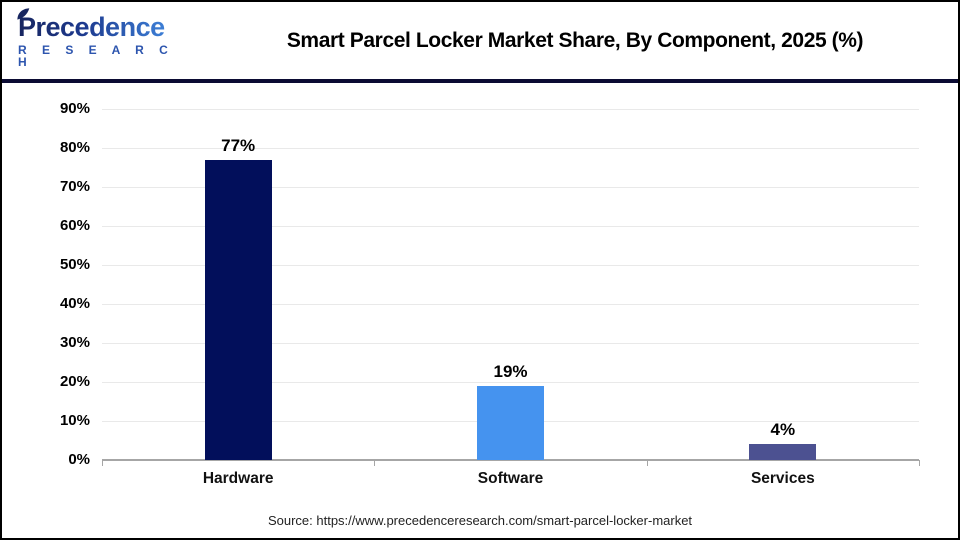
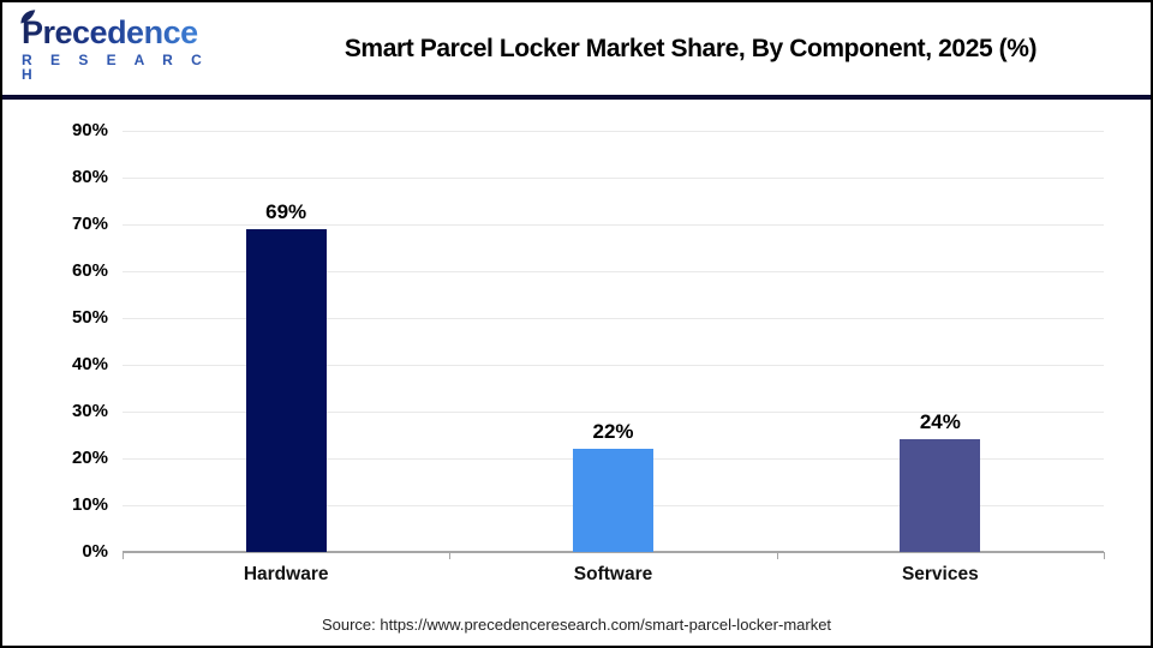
Hardware: 77% -> 69%
Software: 19% -> 22%
Services: 4% -> 24%
